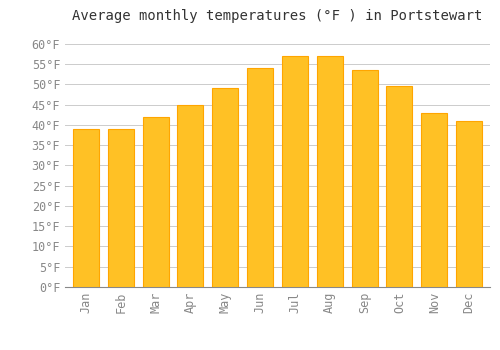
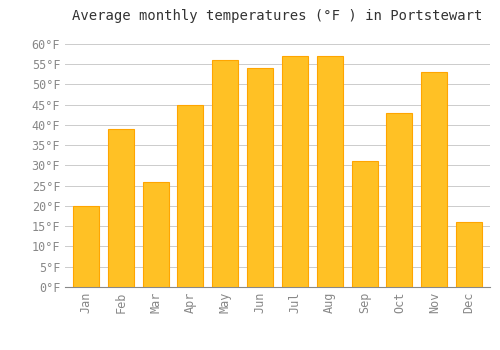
Jan: 39.0°F -> 20.0°F
Mar: 42.0°F -> 26.0°F
May: 49.0°F -> 56.0°F
Sep: 53.5°F -> 31.0°F
Oct: 49.5°F -> 43.0°F
Nov: 43.0°F -> 53.0°F
Dec: 41.0°F -> 16.0°F
